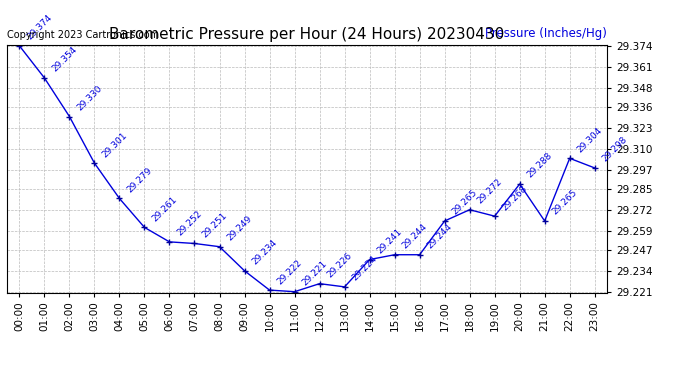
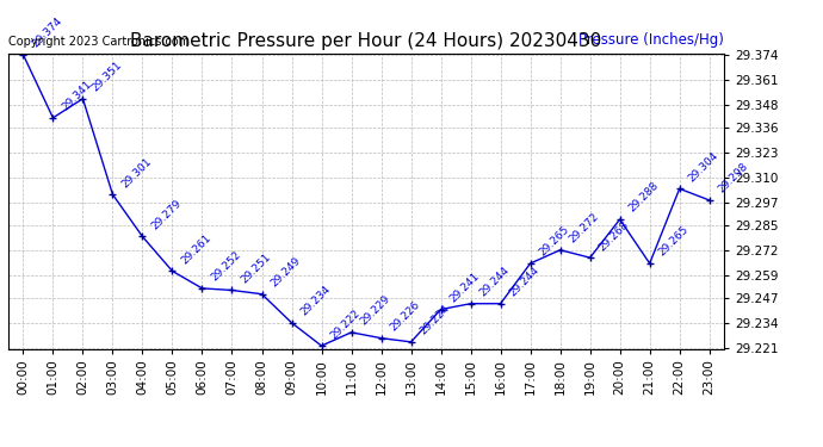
01:00: 29.354 -> 29.341
02:00: 29.330 -> 29.351
11:00: 29.221 -> 29.229
